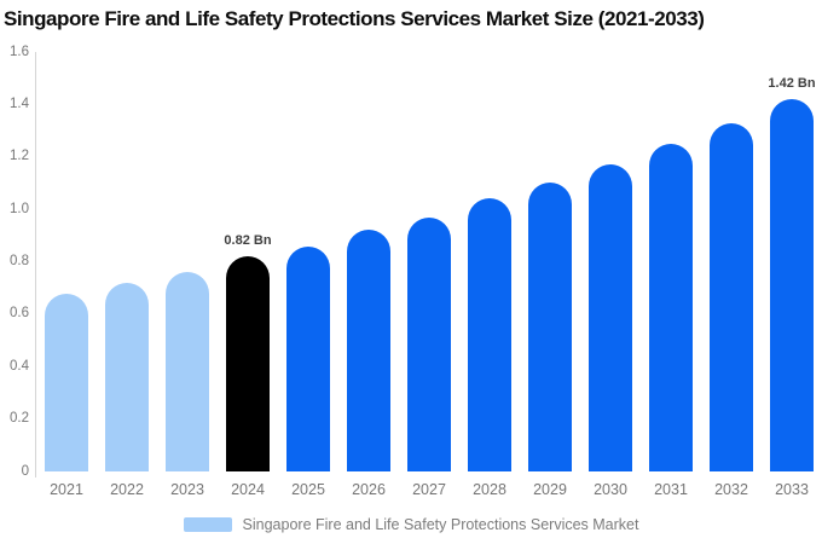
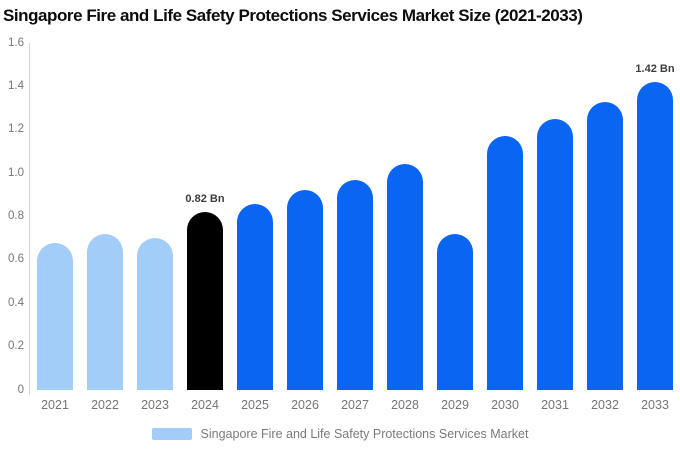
2023: 0.76 -> 0.70
2029: 1.10 -> 0.72
